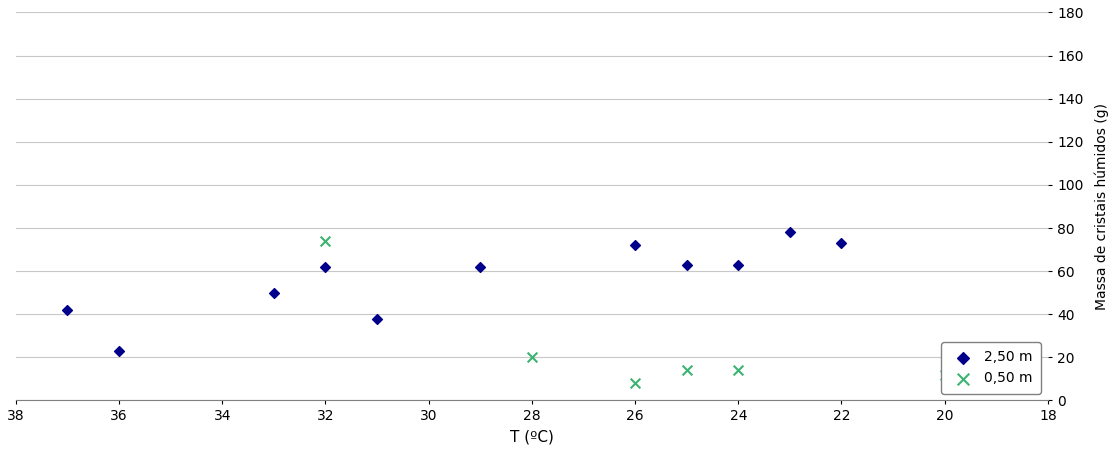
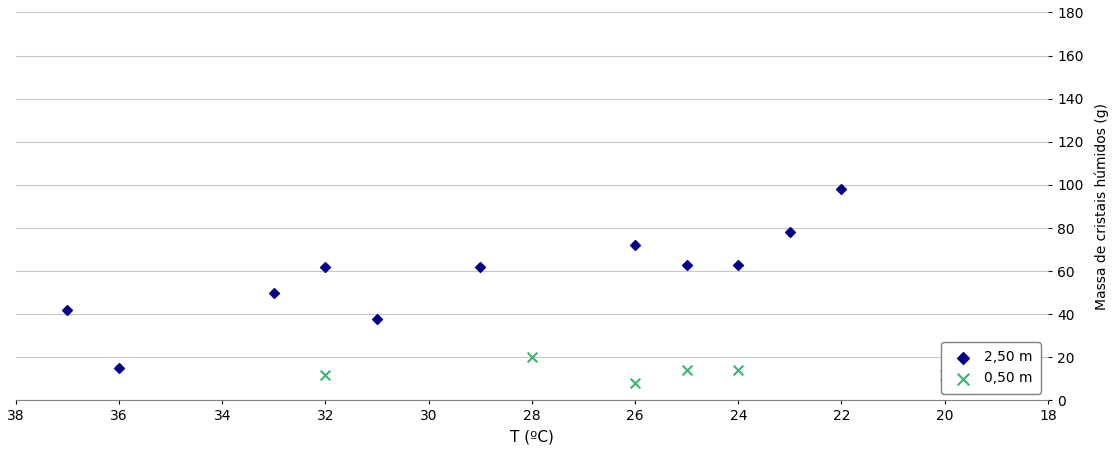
2,50 m/36: 23 -> 15
0,50 m/32: 74 -> 12
2,50 m/22: 73 -> 98
